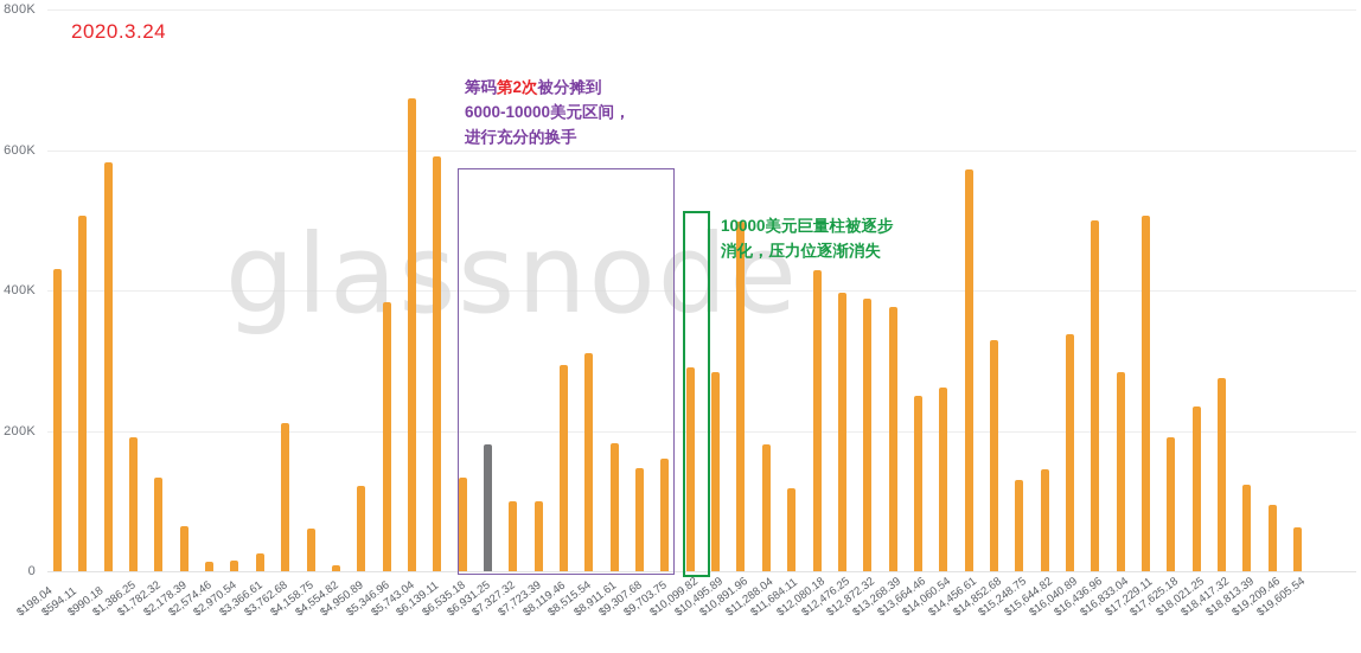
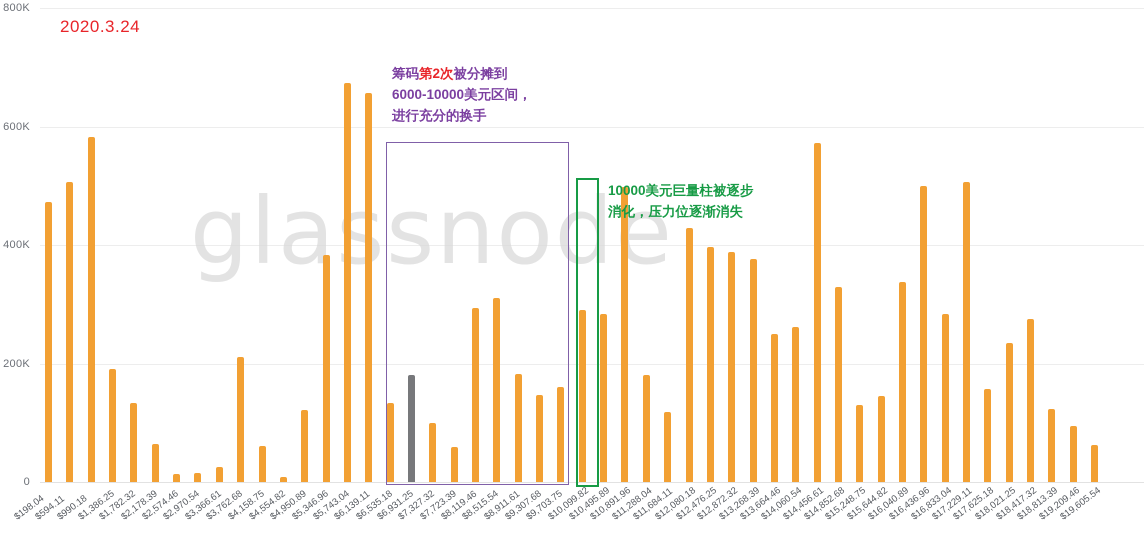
$198.04: 430K -> 470K
$6,139.11: 590K -> 660K
$7,723.39: 100K -> 60K
$17,625.18: 190K -> 160K
